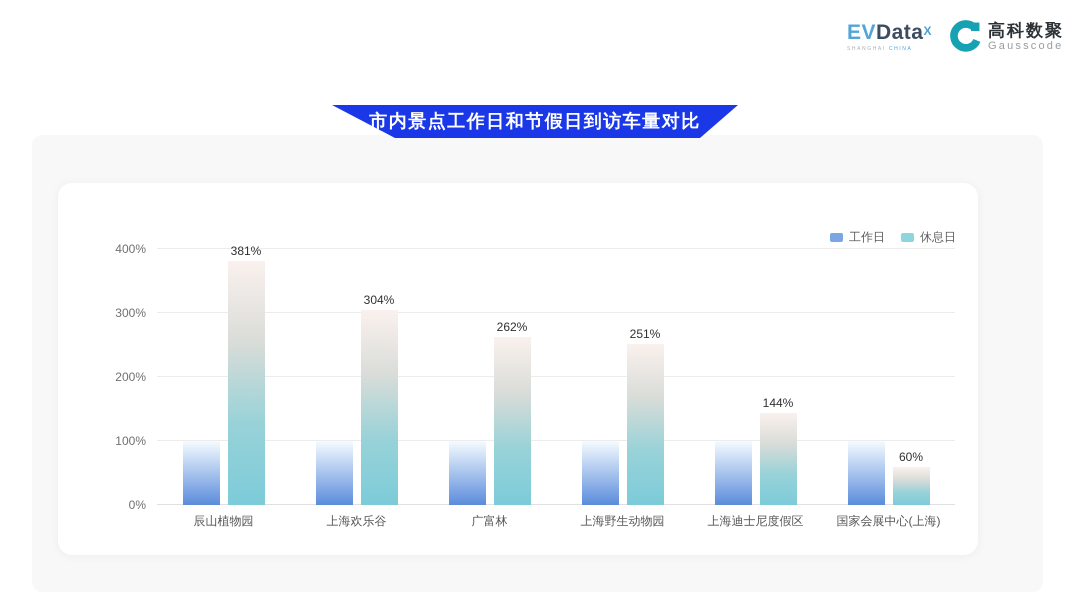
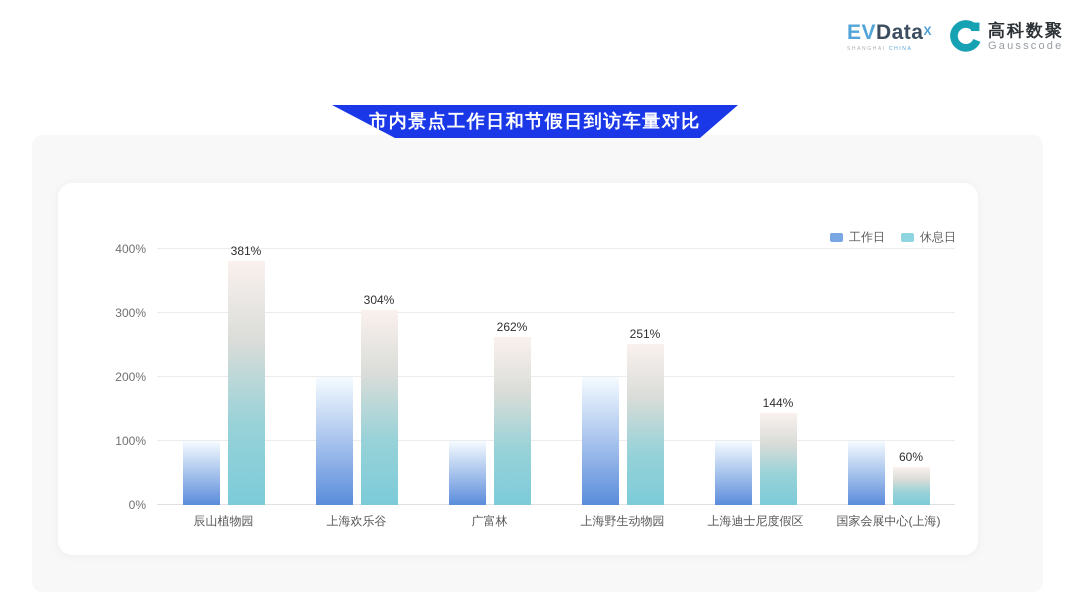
工作日/上海欢乐谷: 100% -> 200%
工作日/上海野生动物园: 100% -> 200%
